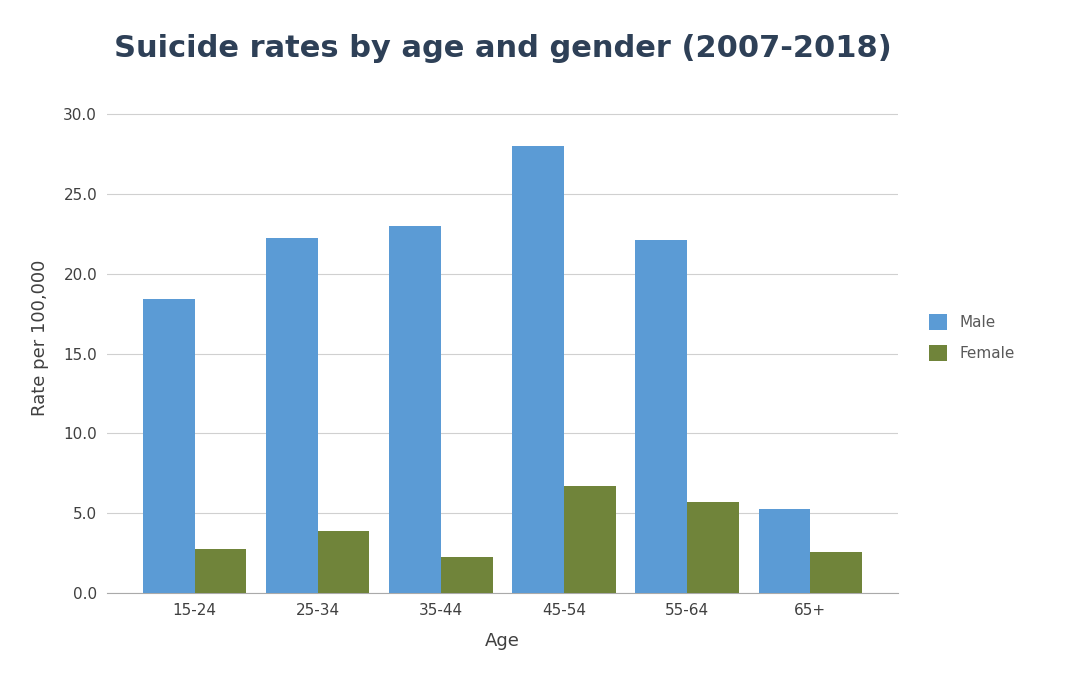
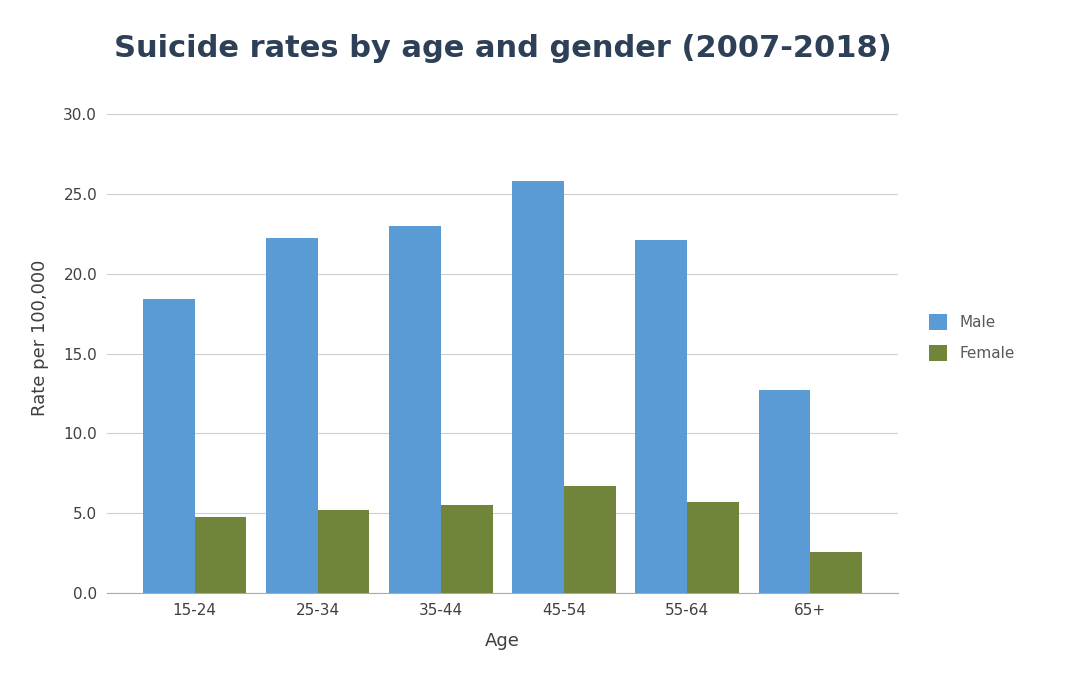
Female/15-24: 2.8 -> 4.8
Female/25-34: 3.9 -> 5.2
Female/35-44: 2.3 -> 5.5
Male/45-54: 28.0 -> 25.8
Male/65+: 5.3 -> 12.7
